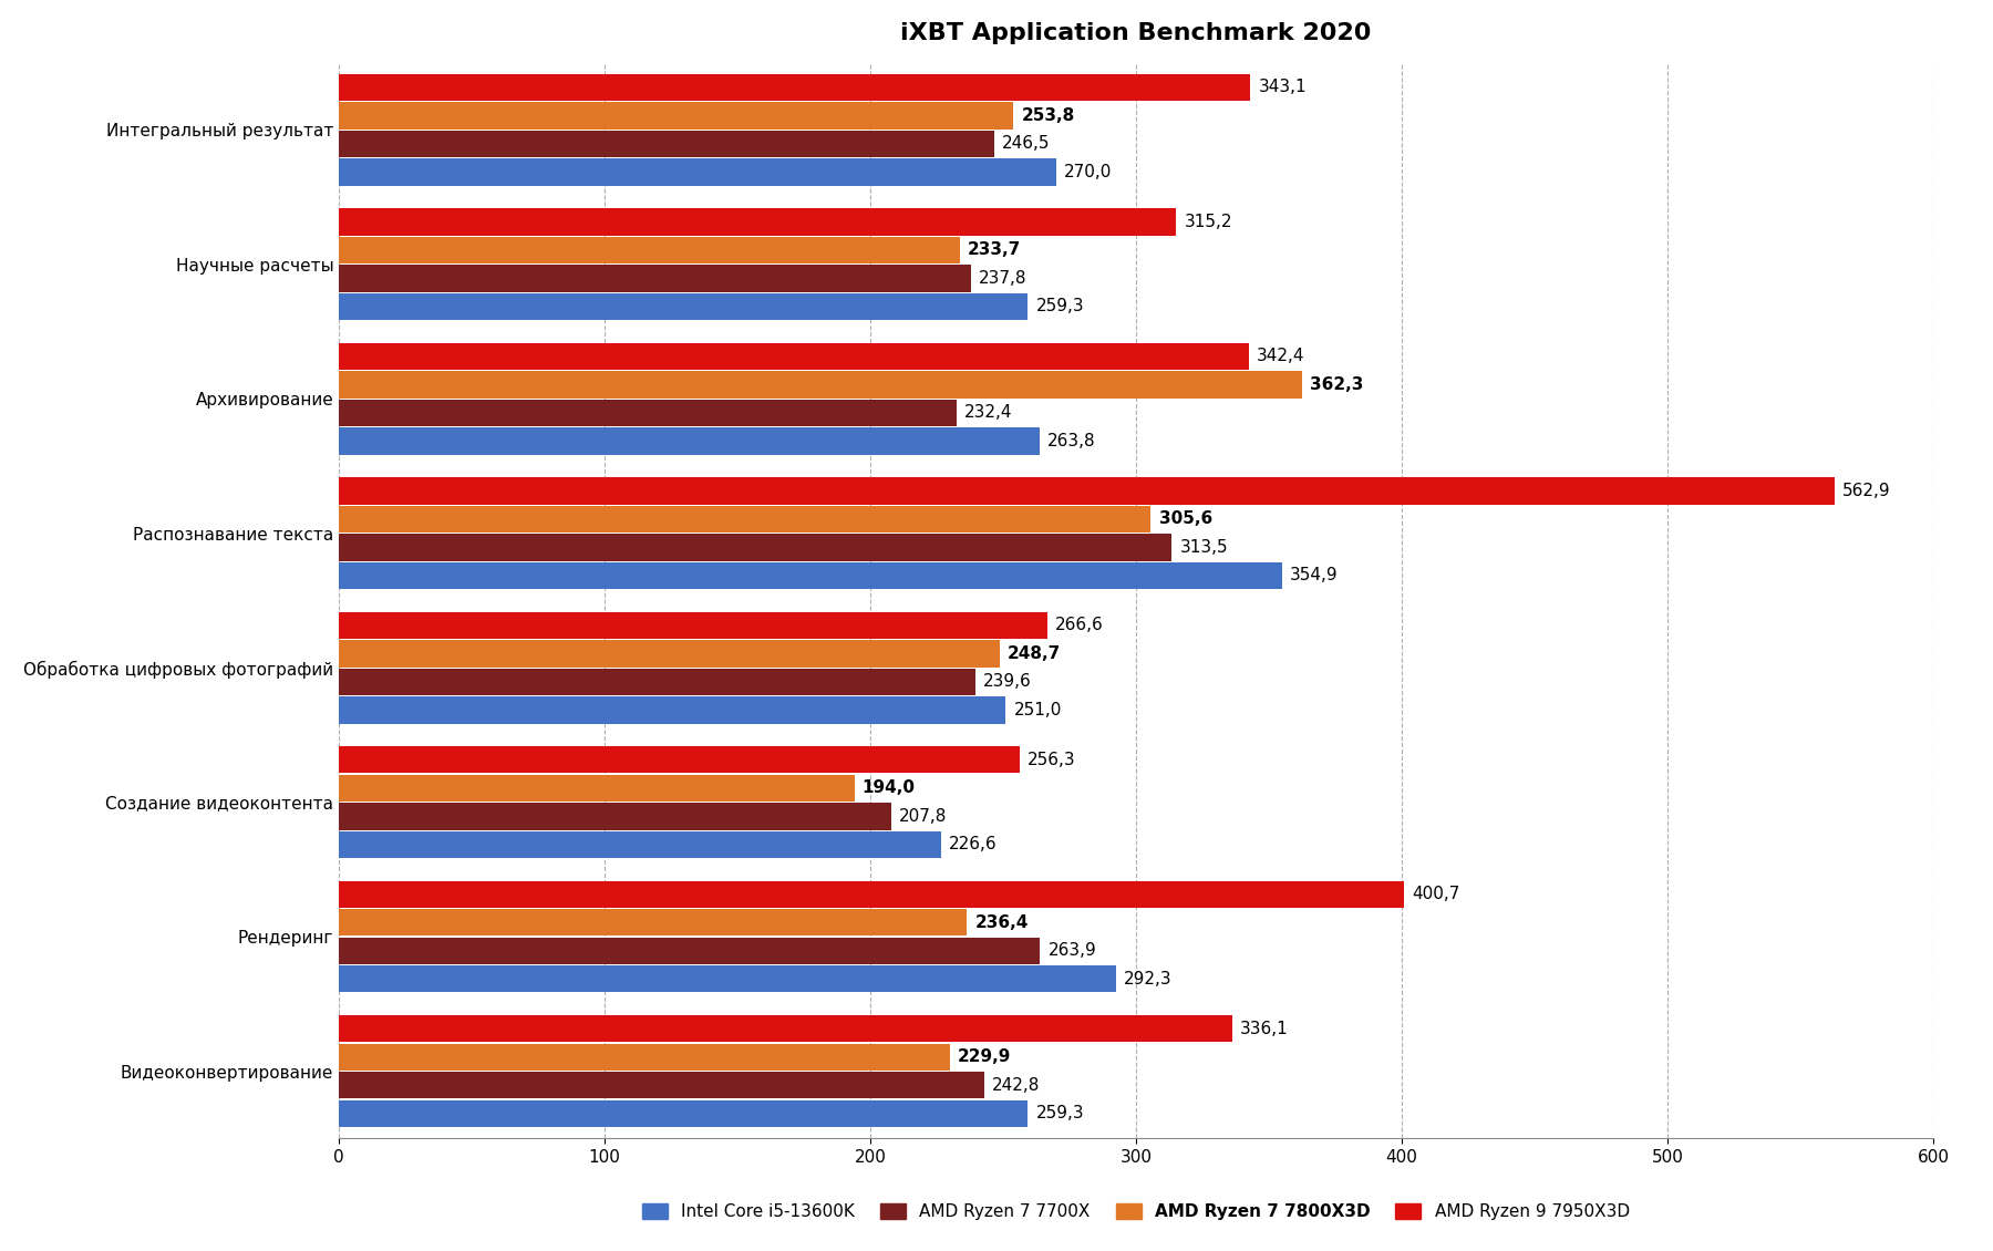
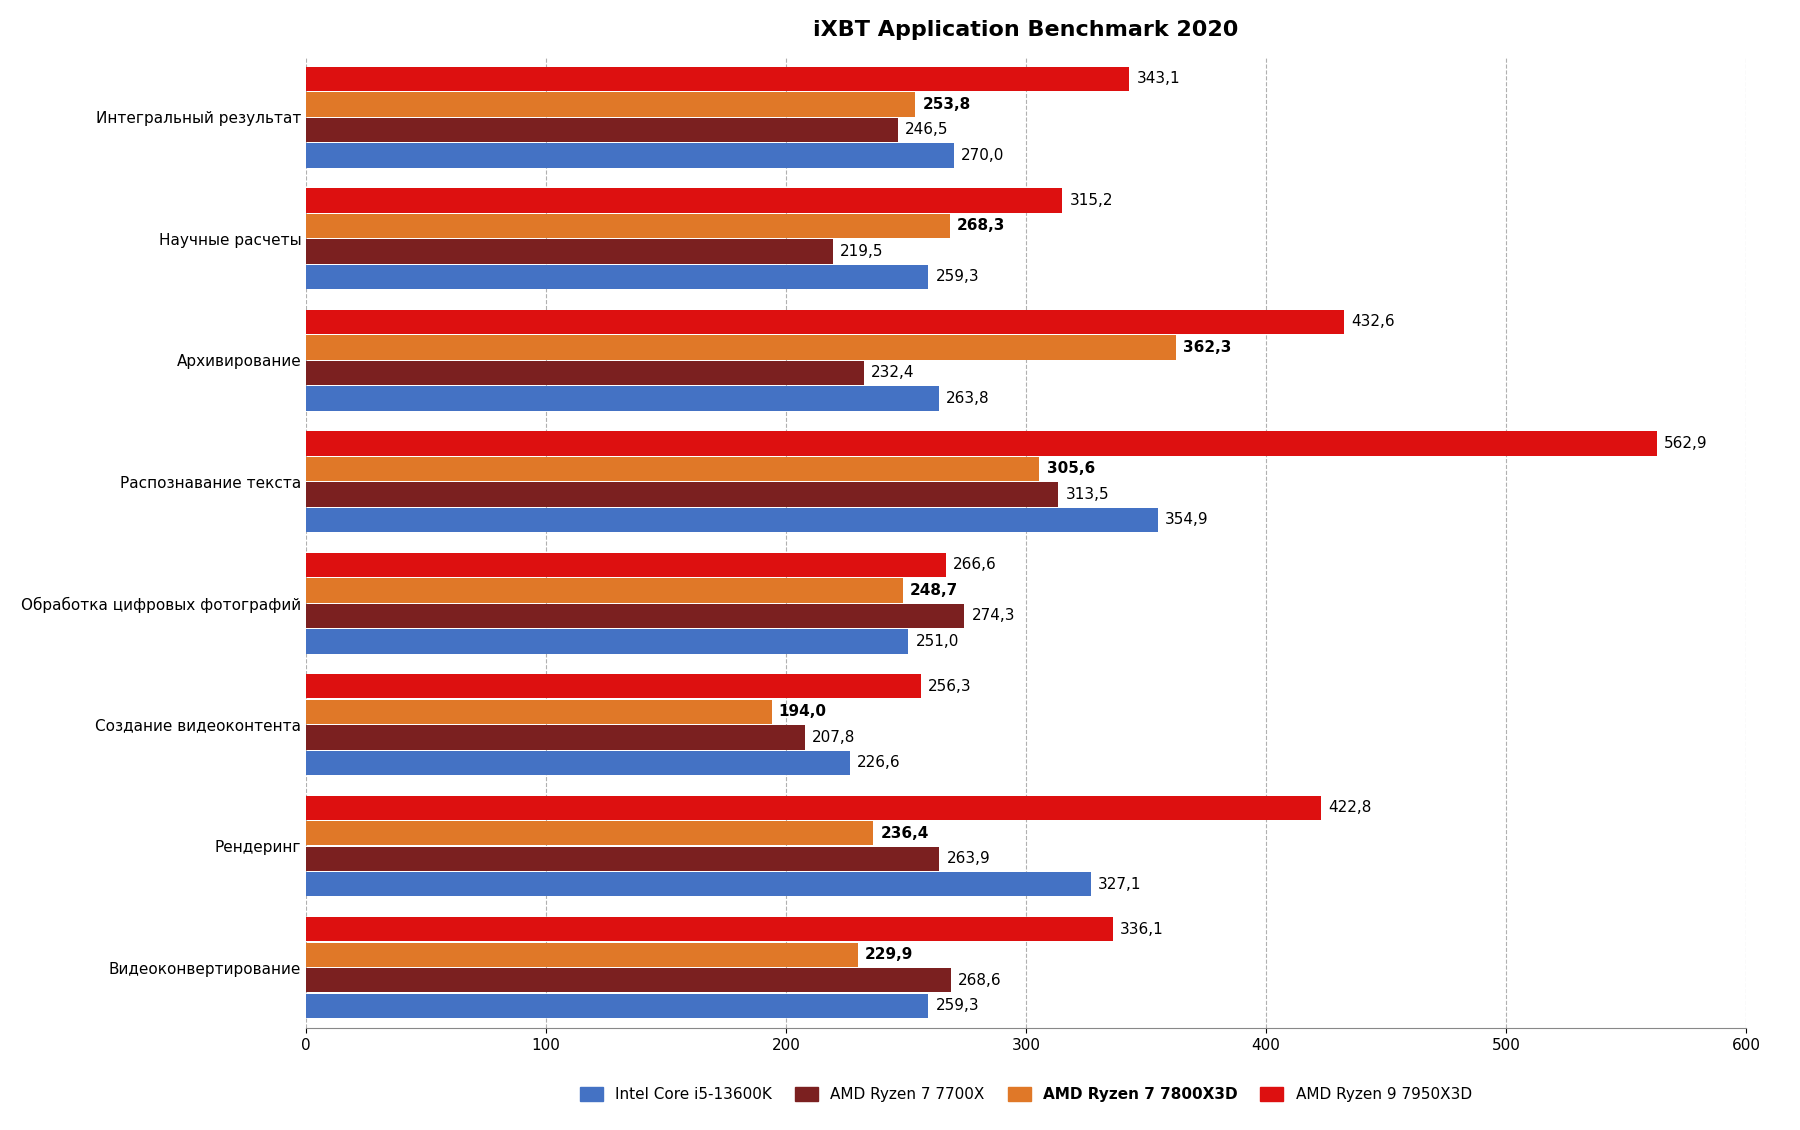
AMD Ryzen 7 7800X3D/Научные расчеты: 233,7 -> 268,3
AMD Ryzen 7 7700X/Научные расчеты: 237,8 -> 219,5
AMD Ryzen 9 7950X3D/Архивирование: 342,4 -> 432,6
AMD Ryzen 7 7700X/Обработка цифровых фотографий: 239,6 -> 274,3
AMD Ryzen 9 7950X3D/Рендеринг: 400,7 -> 422,8
Intel Core i5-13600K/Рендеринг: 292,3 -> 327,1
AMD Ryzen 7 7700X/Видеоконвертирование: 242,8 -> 268,6
